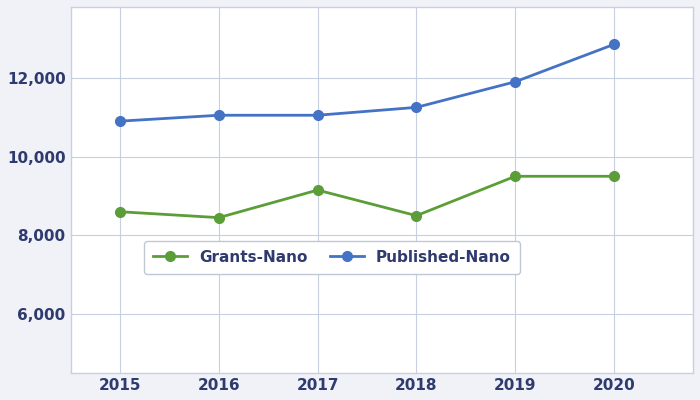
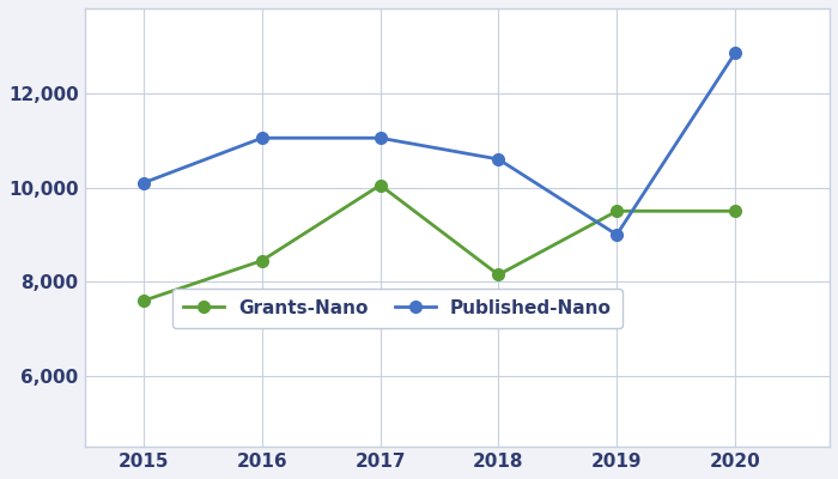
Grants-Nano/2015: 8,600 -> 7,600
Published-Nano/2015: 10,900 -> 10,100
Grants-Nano/2017: 9,150 -> 10,050
Grants-Nano/2018: 8,500 -> 8,150
Published-Nano/2018: 11,250 -> 10,600
Published-Nano/2019: 11,900 -> 9,000
